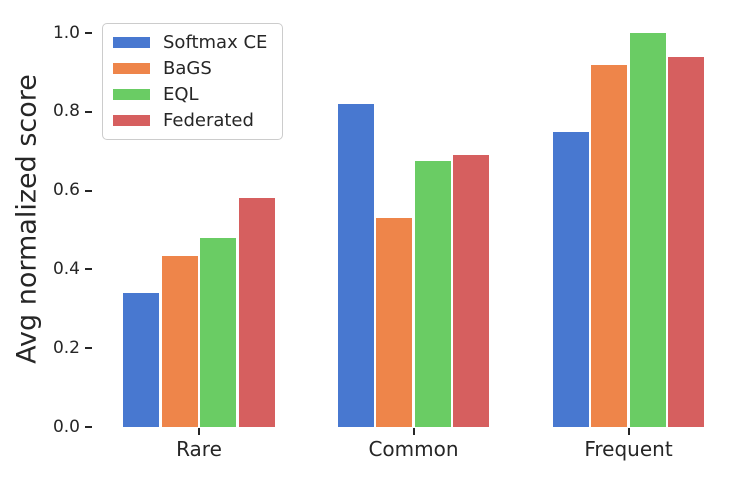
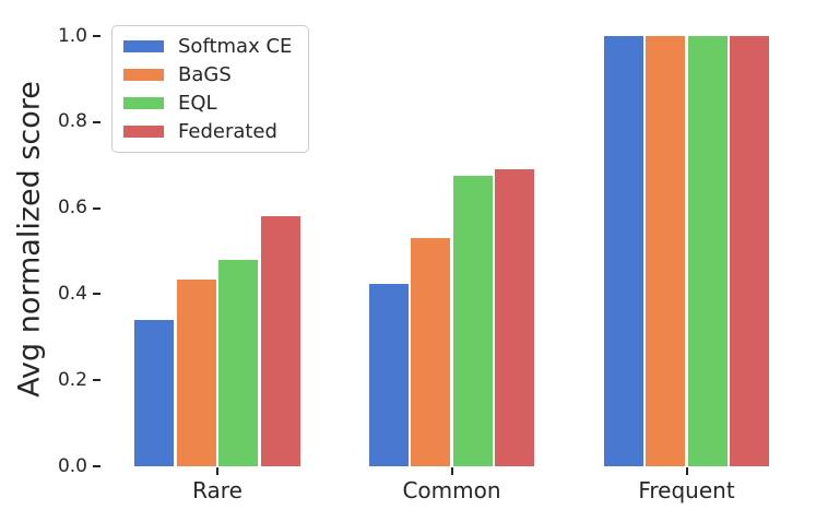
Softmax CE/Common: 0.82 -> 0.42
Softmax CE/Frequent: 0.75 -> 1.00
BaGS/Frequent: 0.92 -> 1.00
Federated/Frequent: 0.94 -> 1.00
